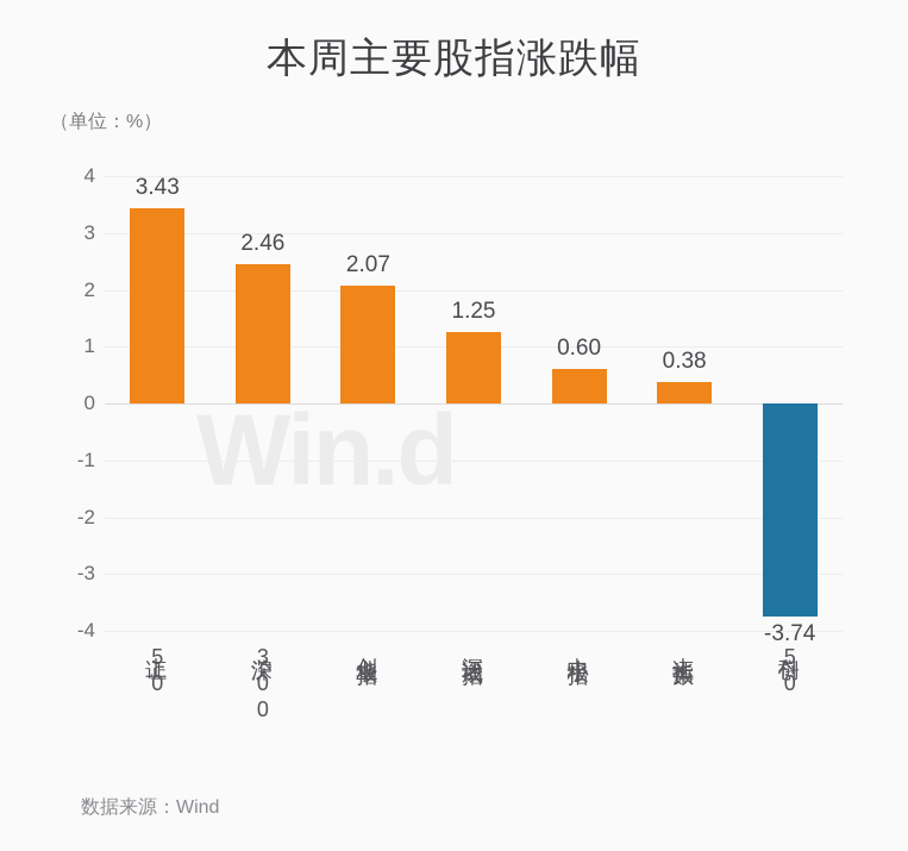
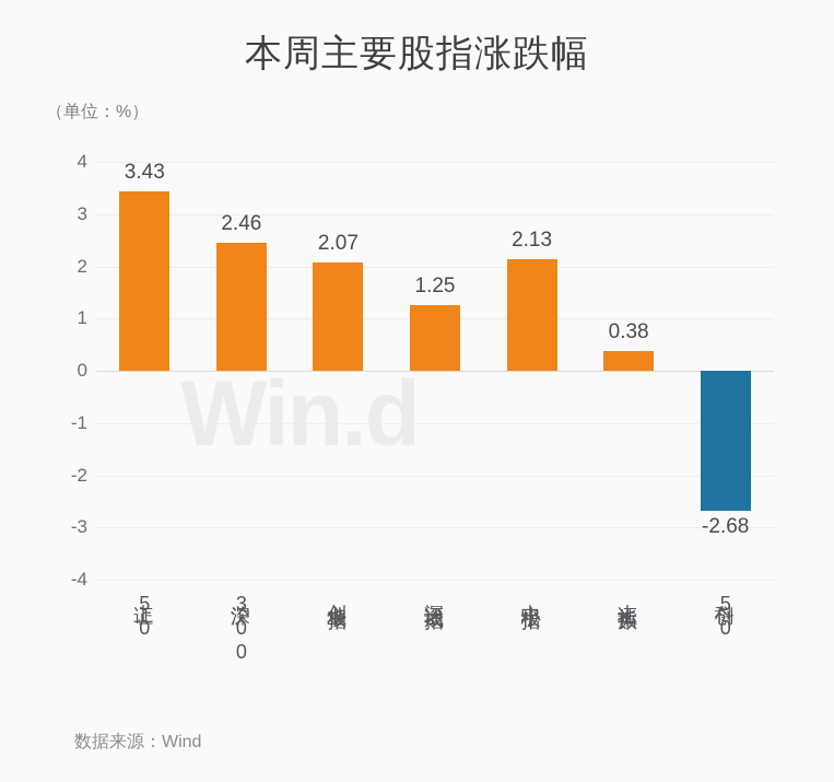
中小板指: 0.60 -> 2.13
科创50: -3.74 -> -2.68
